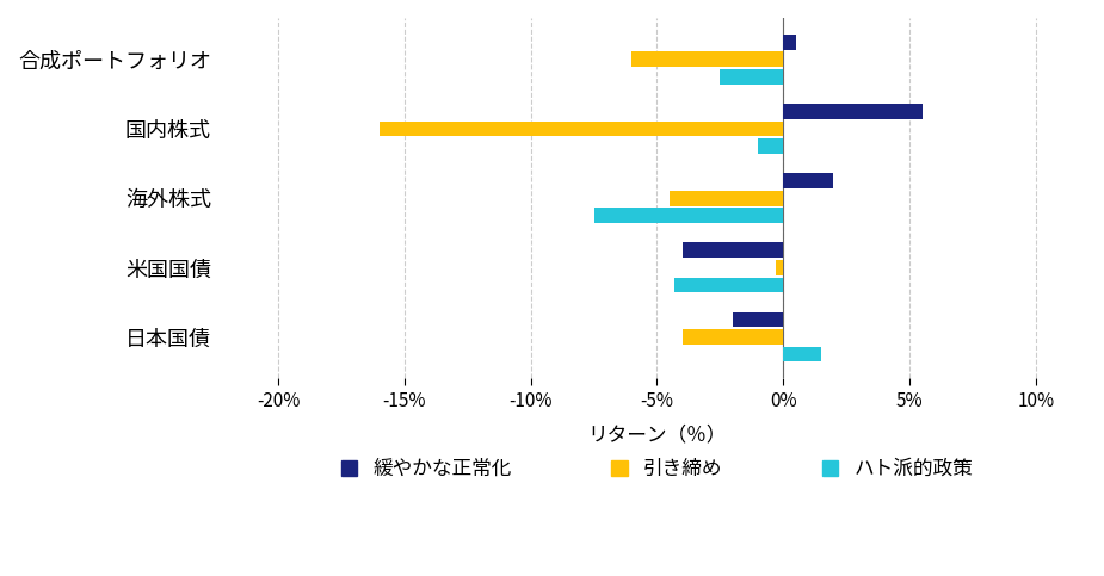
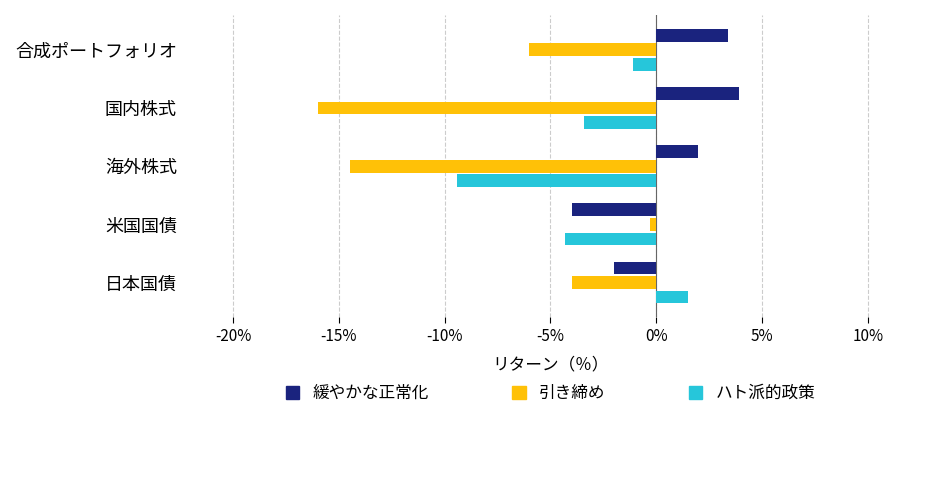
緩やかな正常化/合成ポートフォリオ: 0.5% -> 3.4%
ハト派的政策/合成ポートフォリオ: -2.5% -> -1.1%
緩やかな正常化/国内株式: 5.5% -> 3.9%
ハト派的政策/国内株式: -1.0% -> -3.4%
引き締め/海外株式: -4.5% -> -14.5%
ハト派的政策/海外株式: -7.5% -> -9.4%
